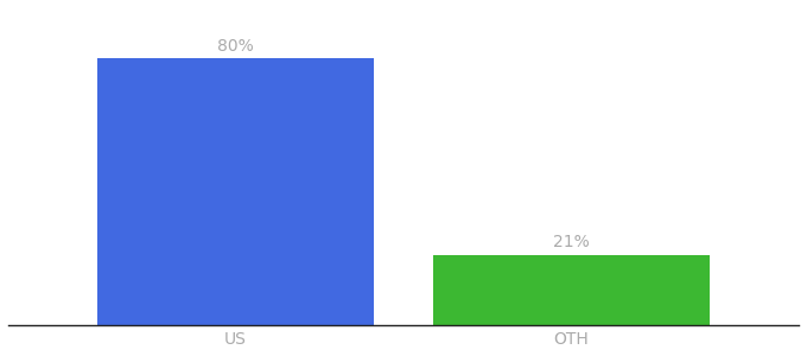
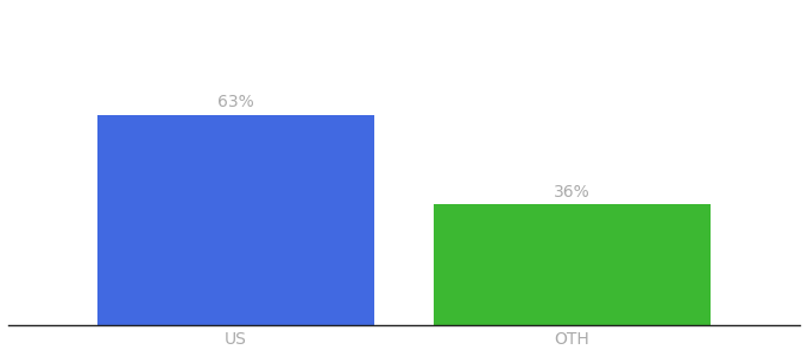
US: 80% -> 63%
OTH: 21% -> 36%
